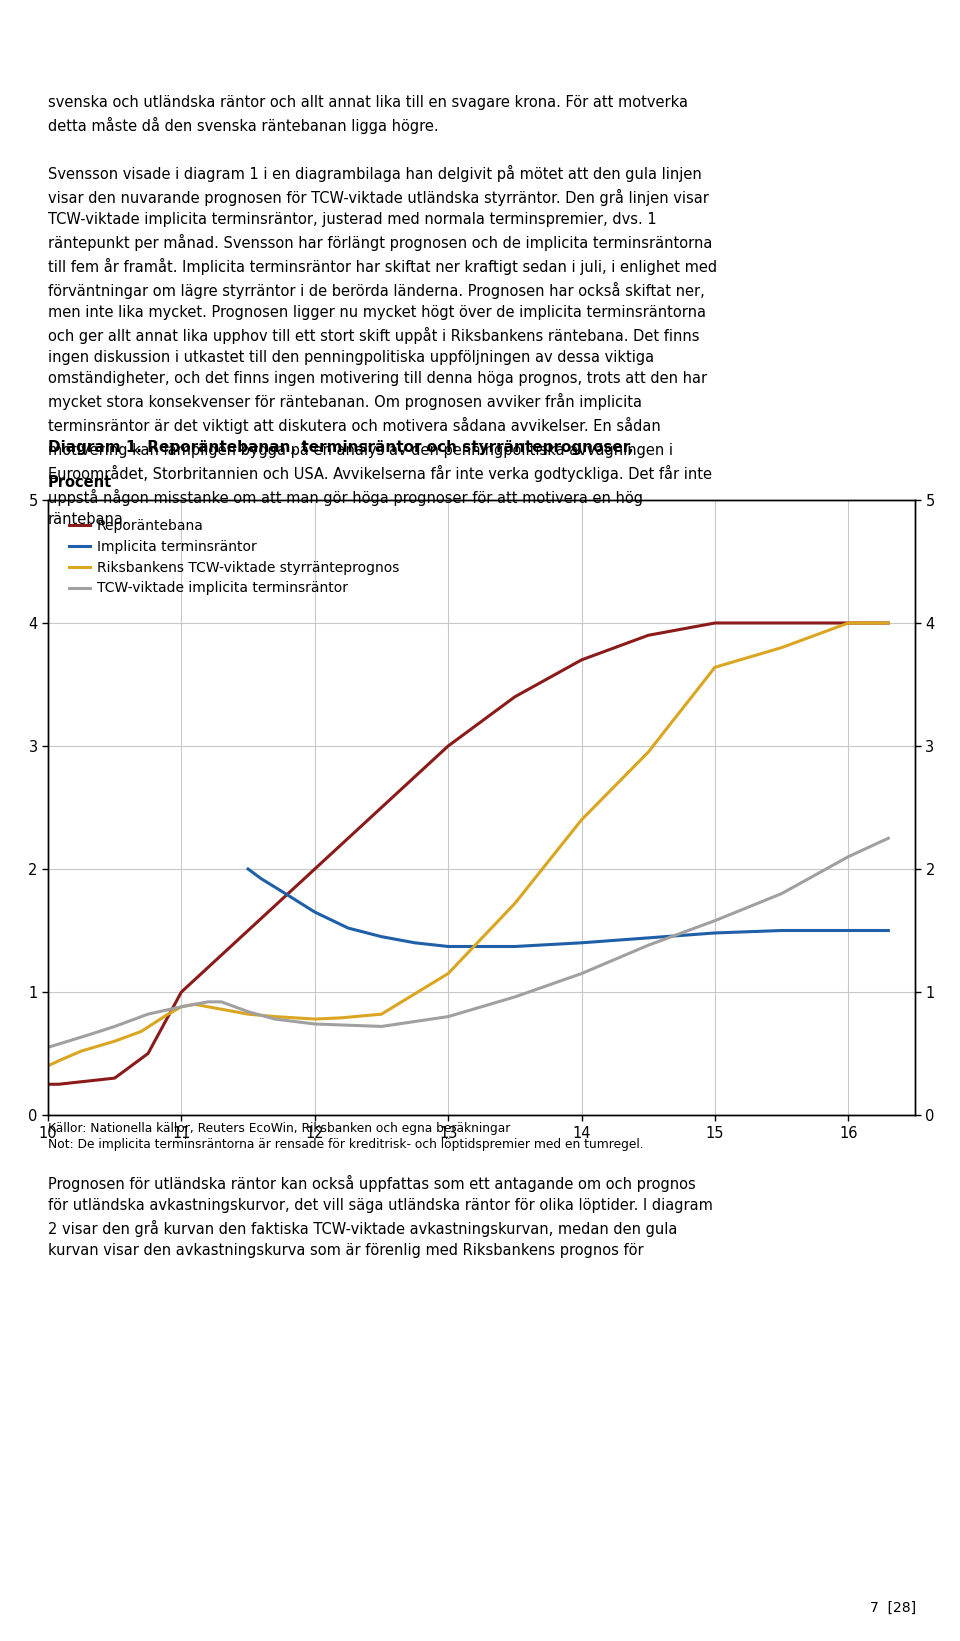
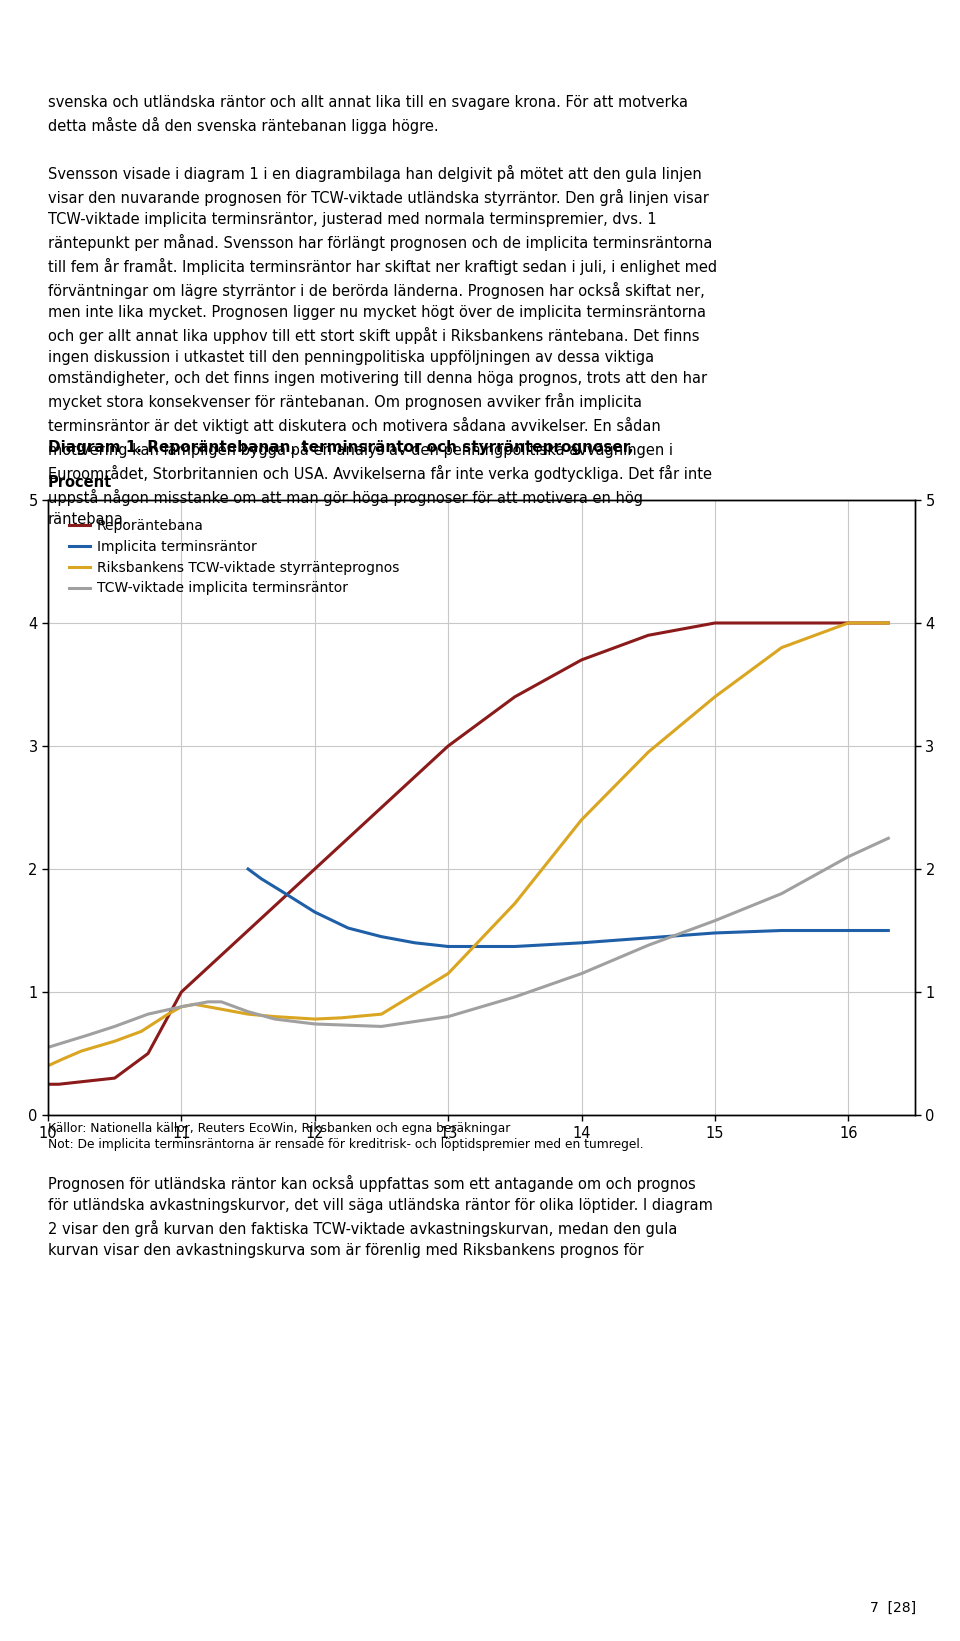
Riksbankens TCW-viktade styrränteprognos/15: 3.64 -> 3.40
